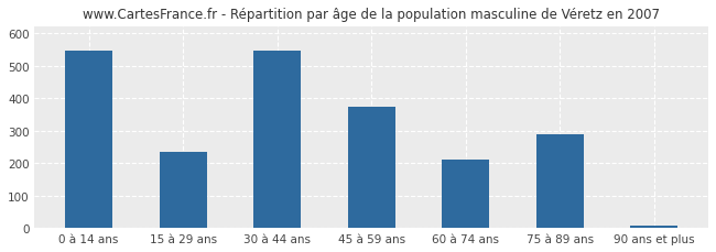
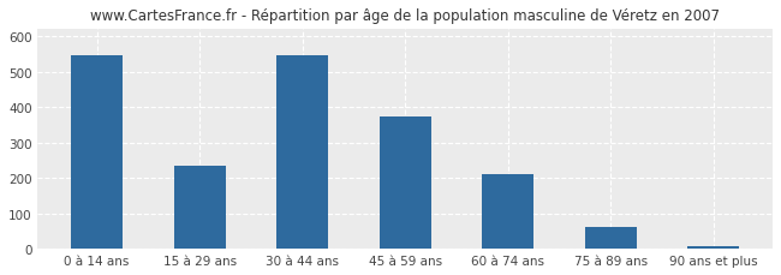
75 à 89 ans: 290 -> 62
